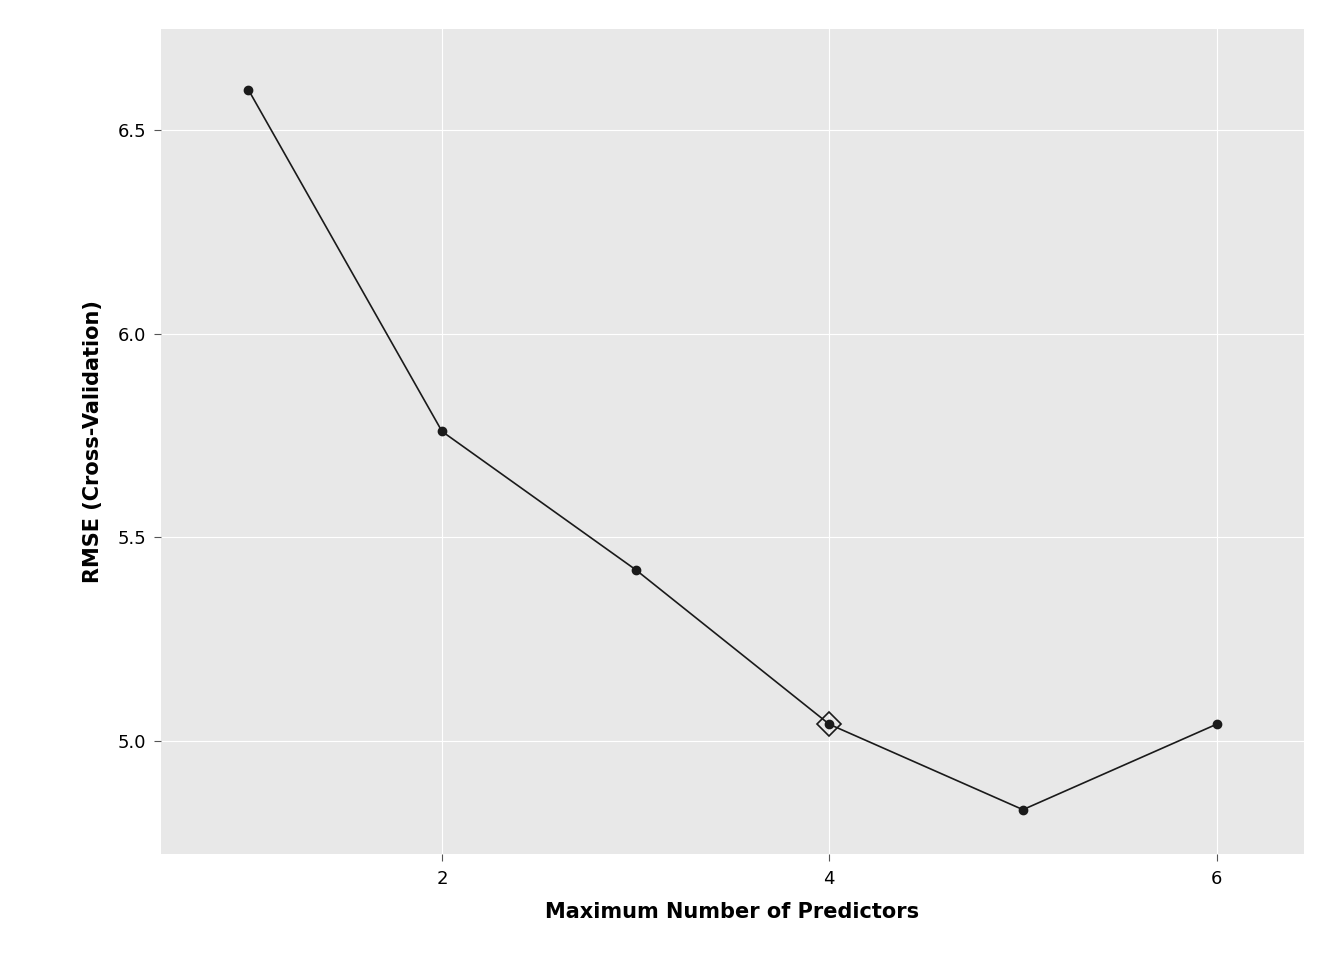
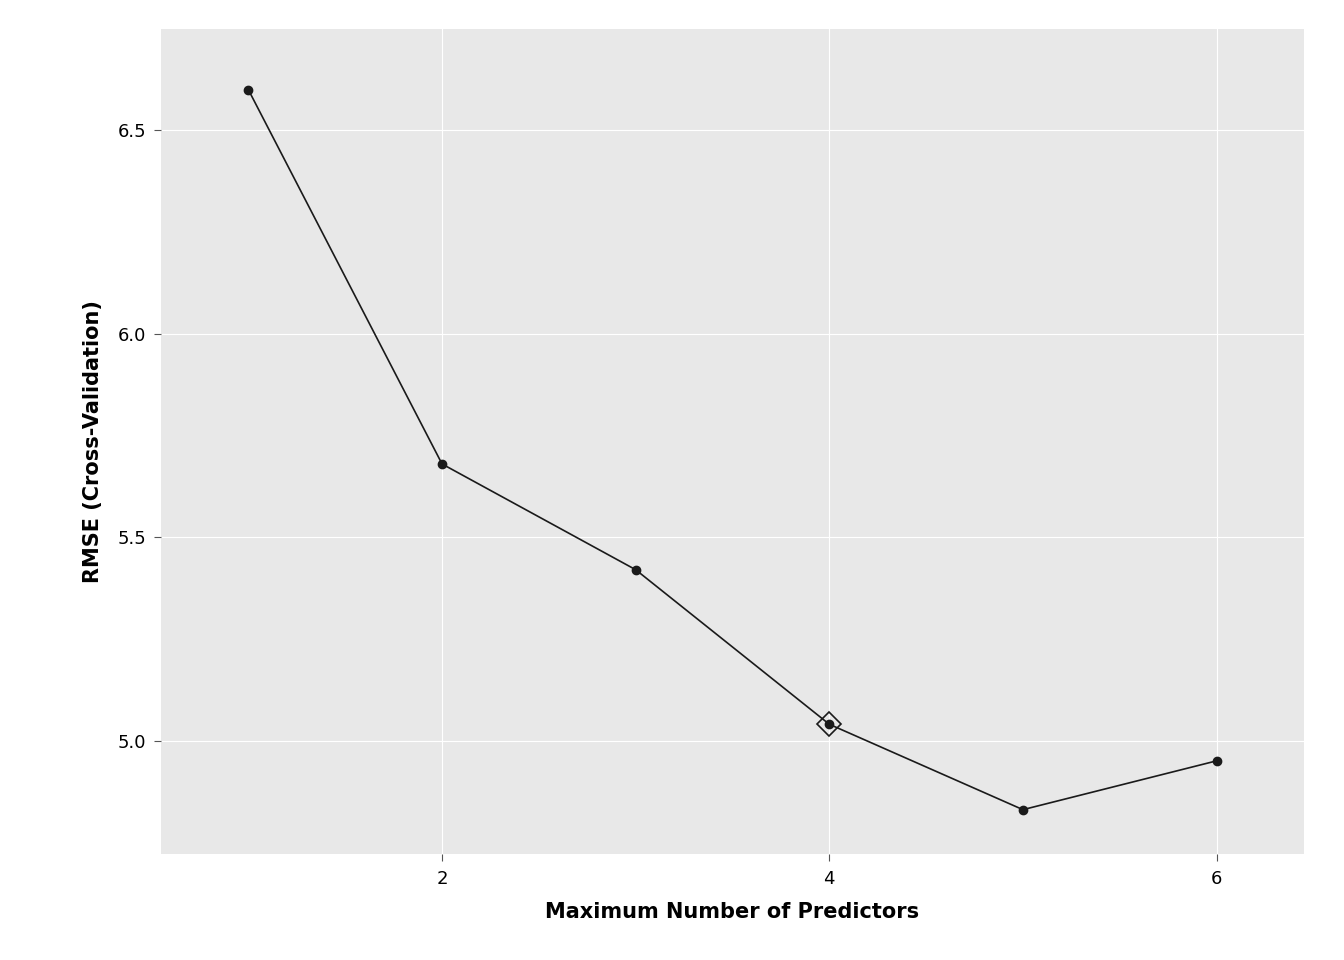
2: 5.76 -> 5.68
6: 5.04 -> 4.95
